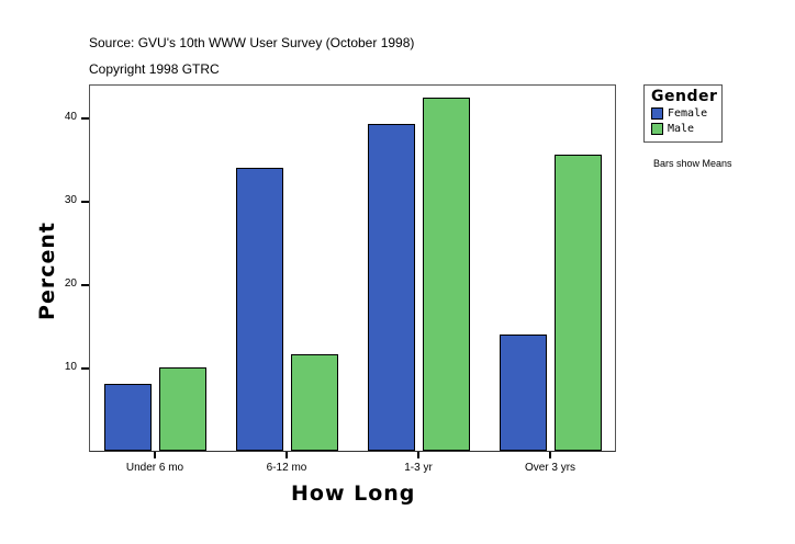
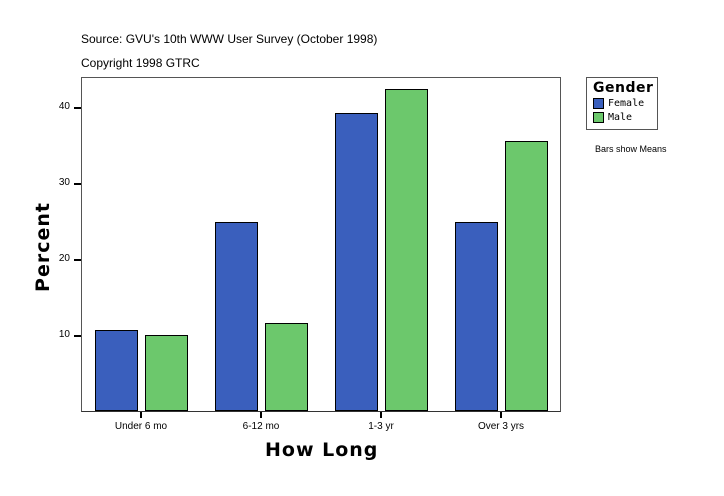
Female/Under 6 mo: 8 -> 11
Female/6-12 mo: 34 -> 25
Female/Over 3 yrs: 14 -> 25
